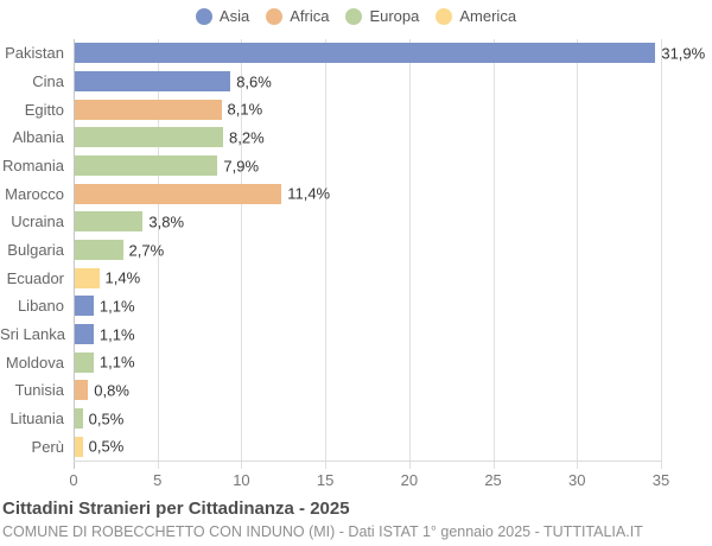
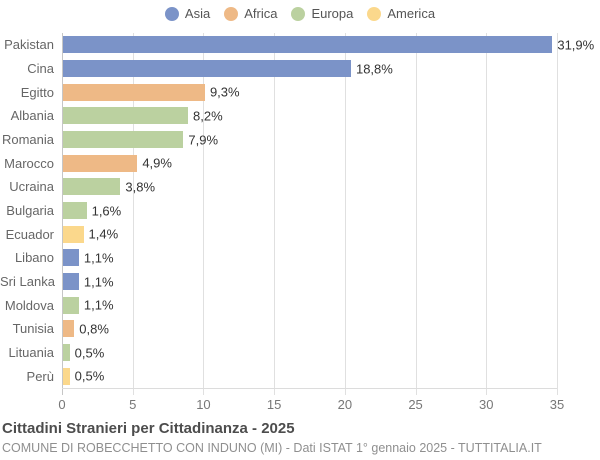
Cina: 8,6% -> 18,8%
Egitto: 8,1% -> 9,3%
Marocco: 11,4% -> 4,9%
Bulgaria: 2,7% -> 1,6%
